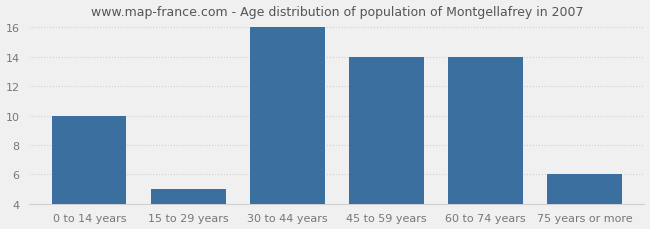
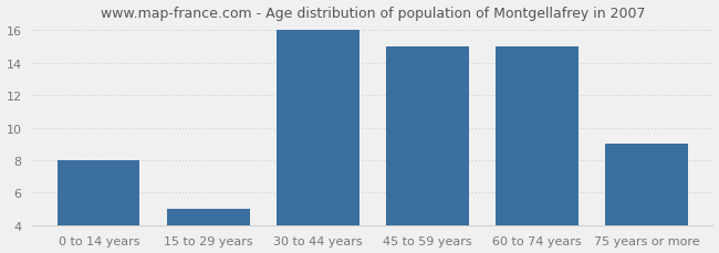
0 to 14 years: 10 -> 8
45 to 59 years: 14 -> 15
60 to 74 years: 14 -> 15
75 years or more: 6 -> 9
